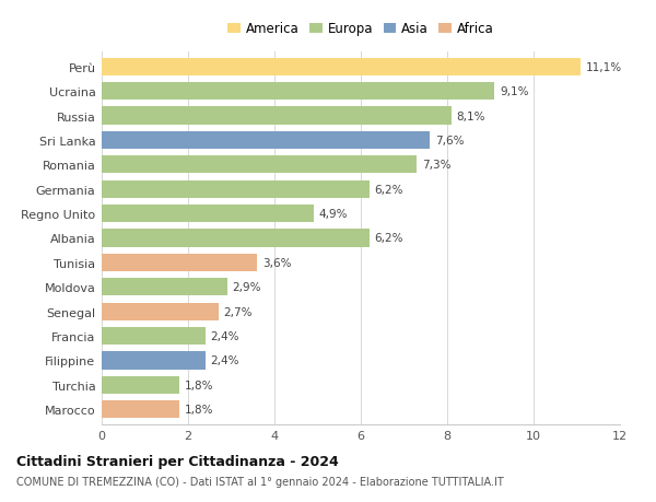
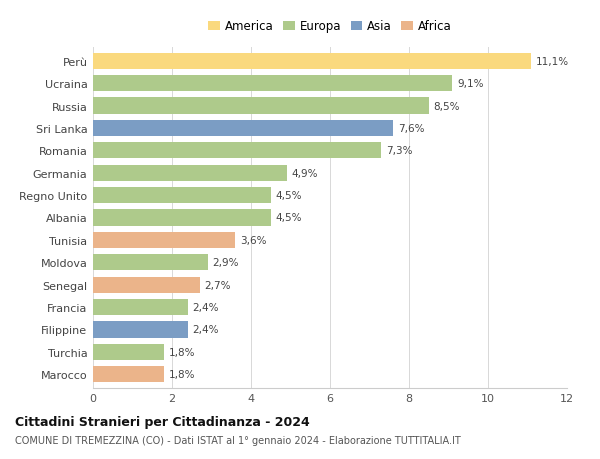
Russia: 8,1% -> 8,5%
Germania: 6,2% -> 4,9%
Regno Unito: 4,9% -> 4,5%
Albania: 6,2% -> 4,5%
